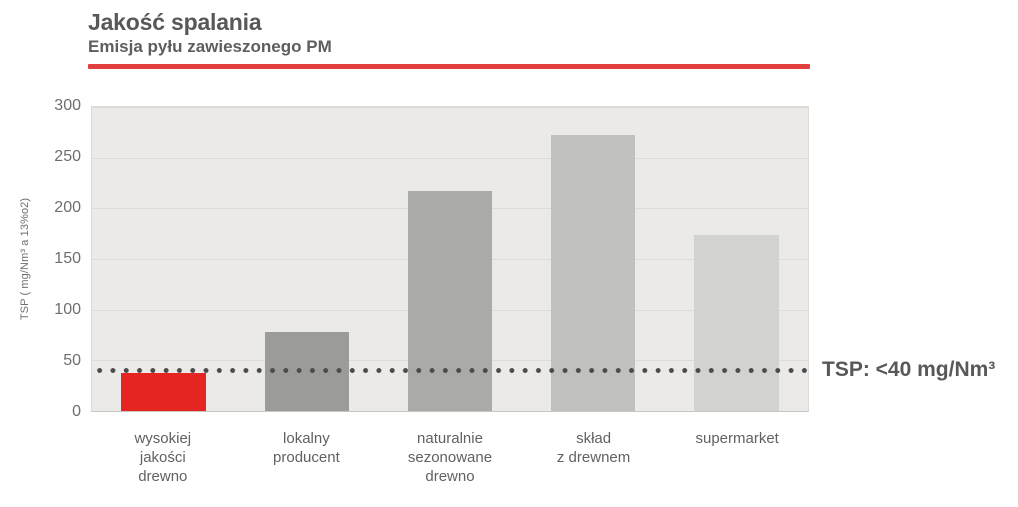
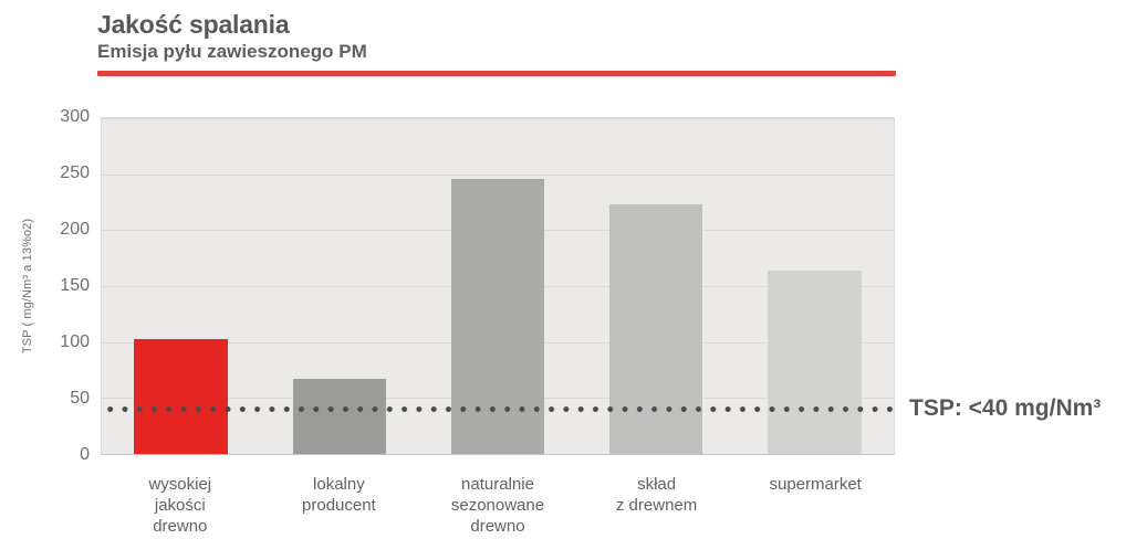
wysokiej jakości drewno: 38 -> 103
lokalny producent: 78 -> 67
naturalnie sezonowane drewno: 217 -> 246
skład z drewnem: 272 -> 223
supermarket: 174 -> 164
